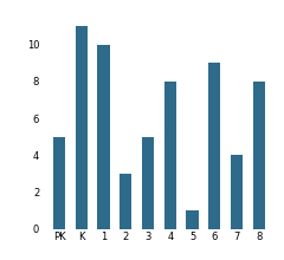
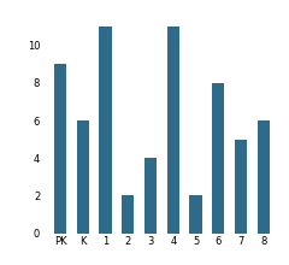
PK: 5 -> 9
K: 11 -> 6
1: 10 -> 11
2: 3 -> 2
3: 5 -> 4
4: 8 -> 11
5: 1 -> 2
6: 9 -> 8
7: 4 -> 5
8: 8 -> 6
